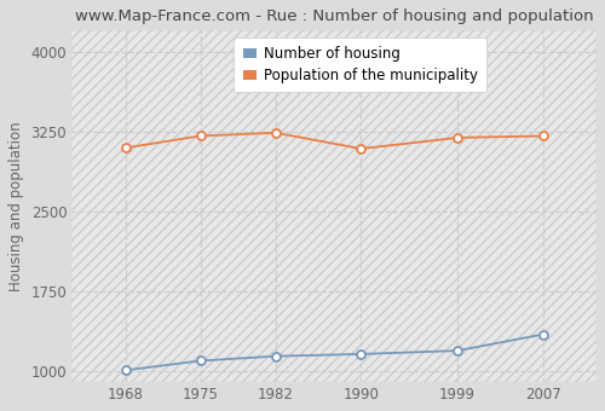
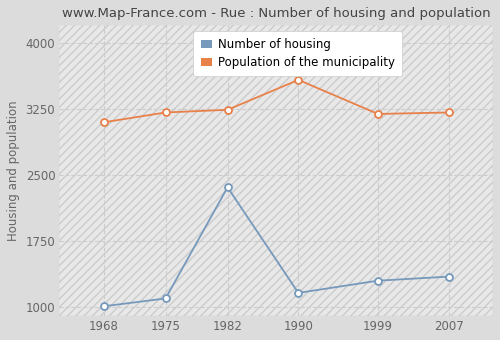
Number of housing/1982: 1140 -> 2360
Population of the municipality/1990: 3090 -> 3580
Number of housing/1999: 1190 -> 1300
